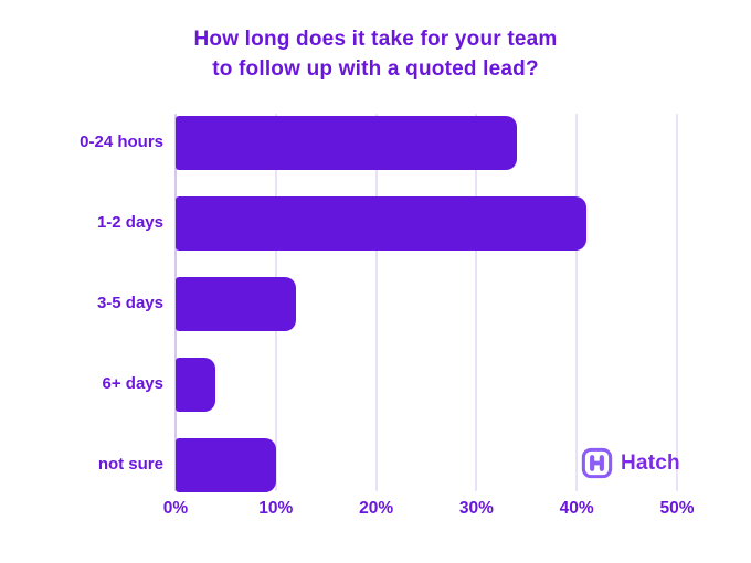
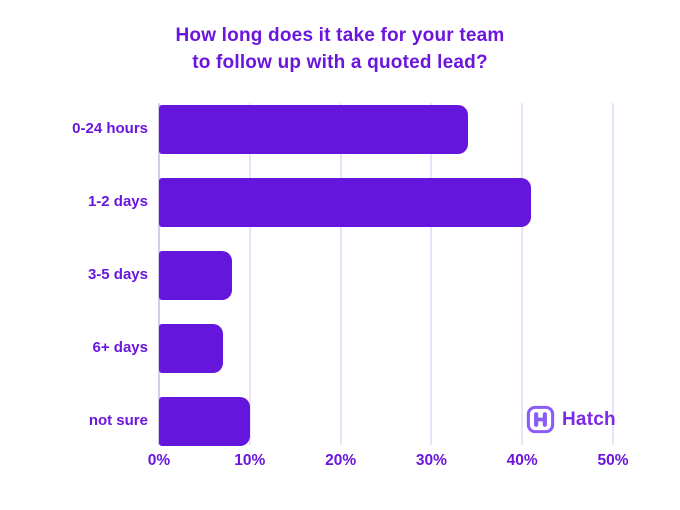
3-5 days: 12% -> 8%
6+ days: 4% -> 7%
